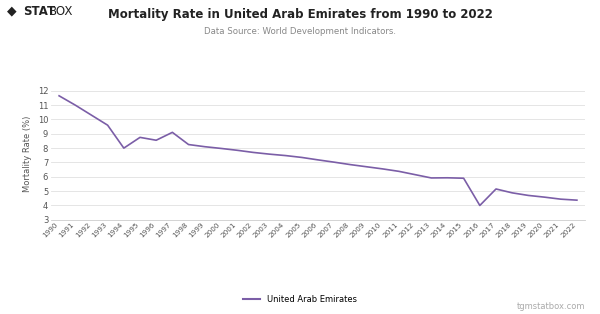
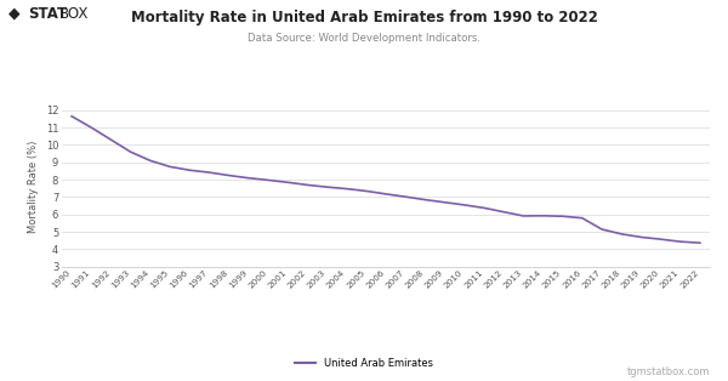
1994: 8.0 -> 9.1
1997: 9.1 -> 8.4
2016: 4.0 -> 5.8
